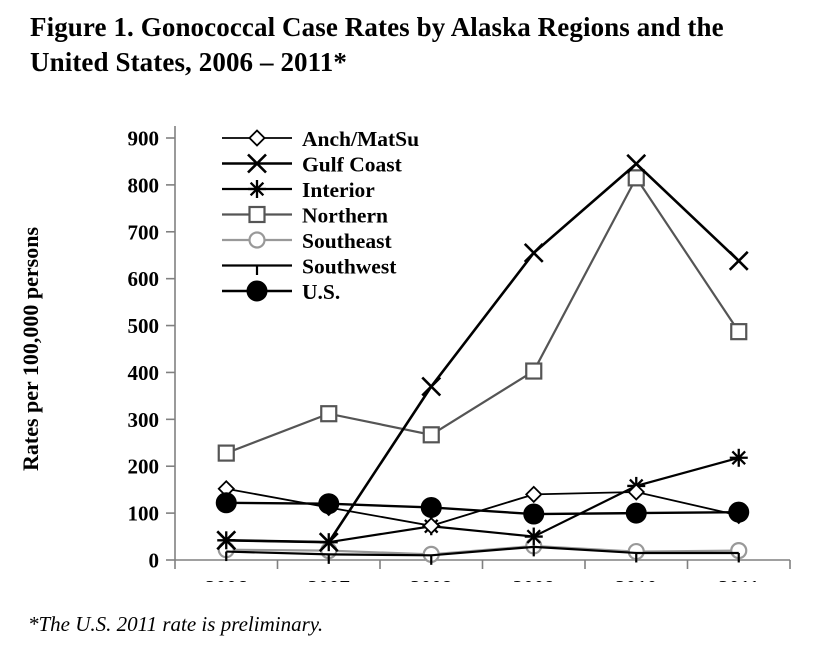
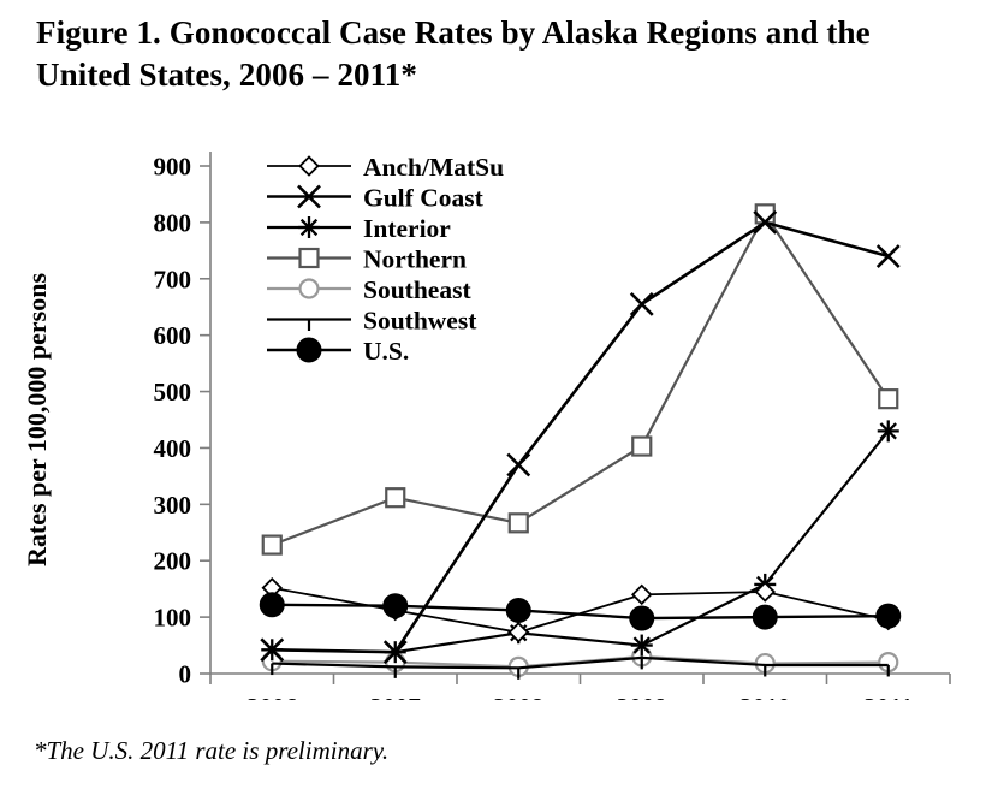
Gulf Coast/2010: 840 -> 800
Gulf Coast/2011: 640 -> 740
Interior/2011: 220 -> 430
